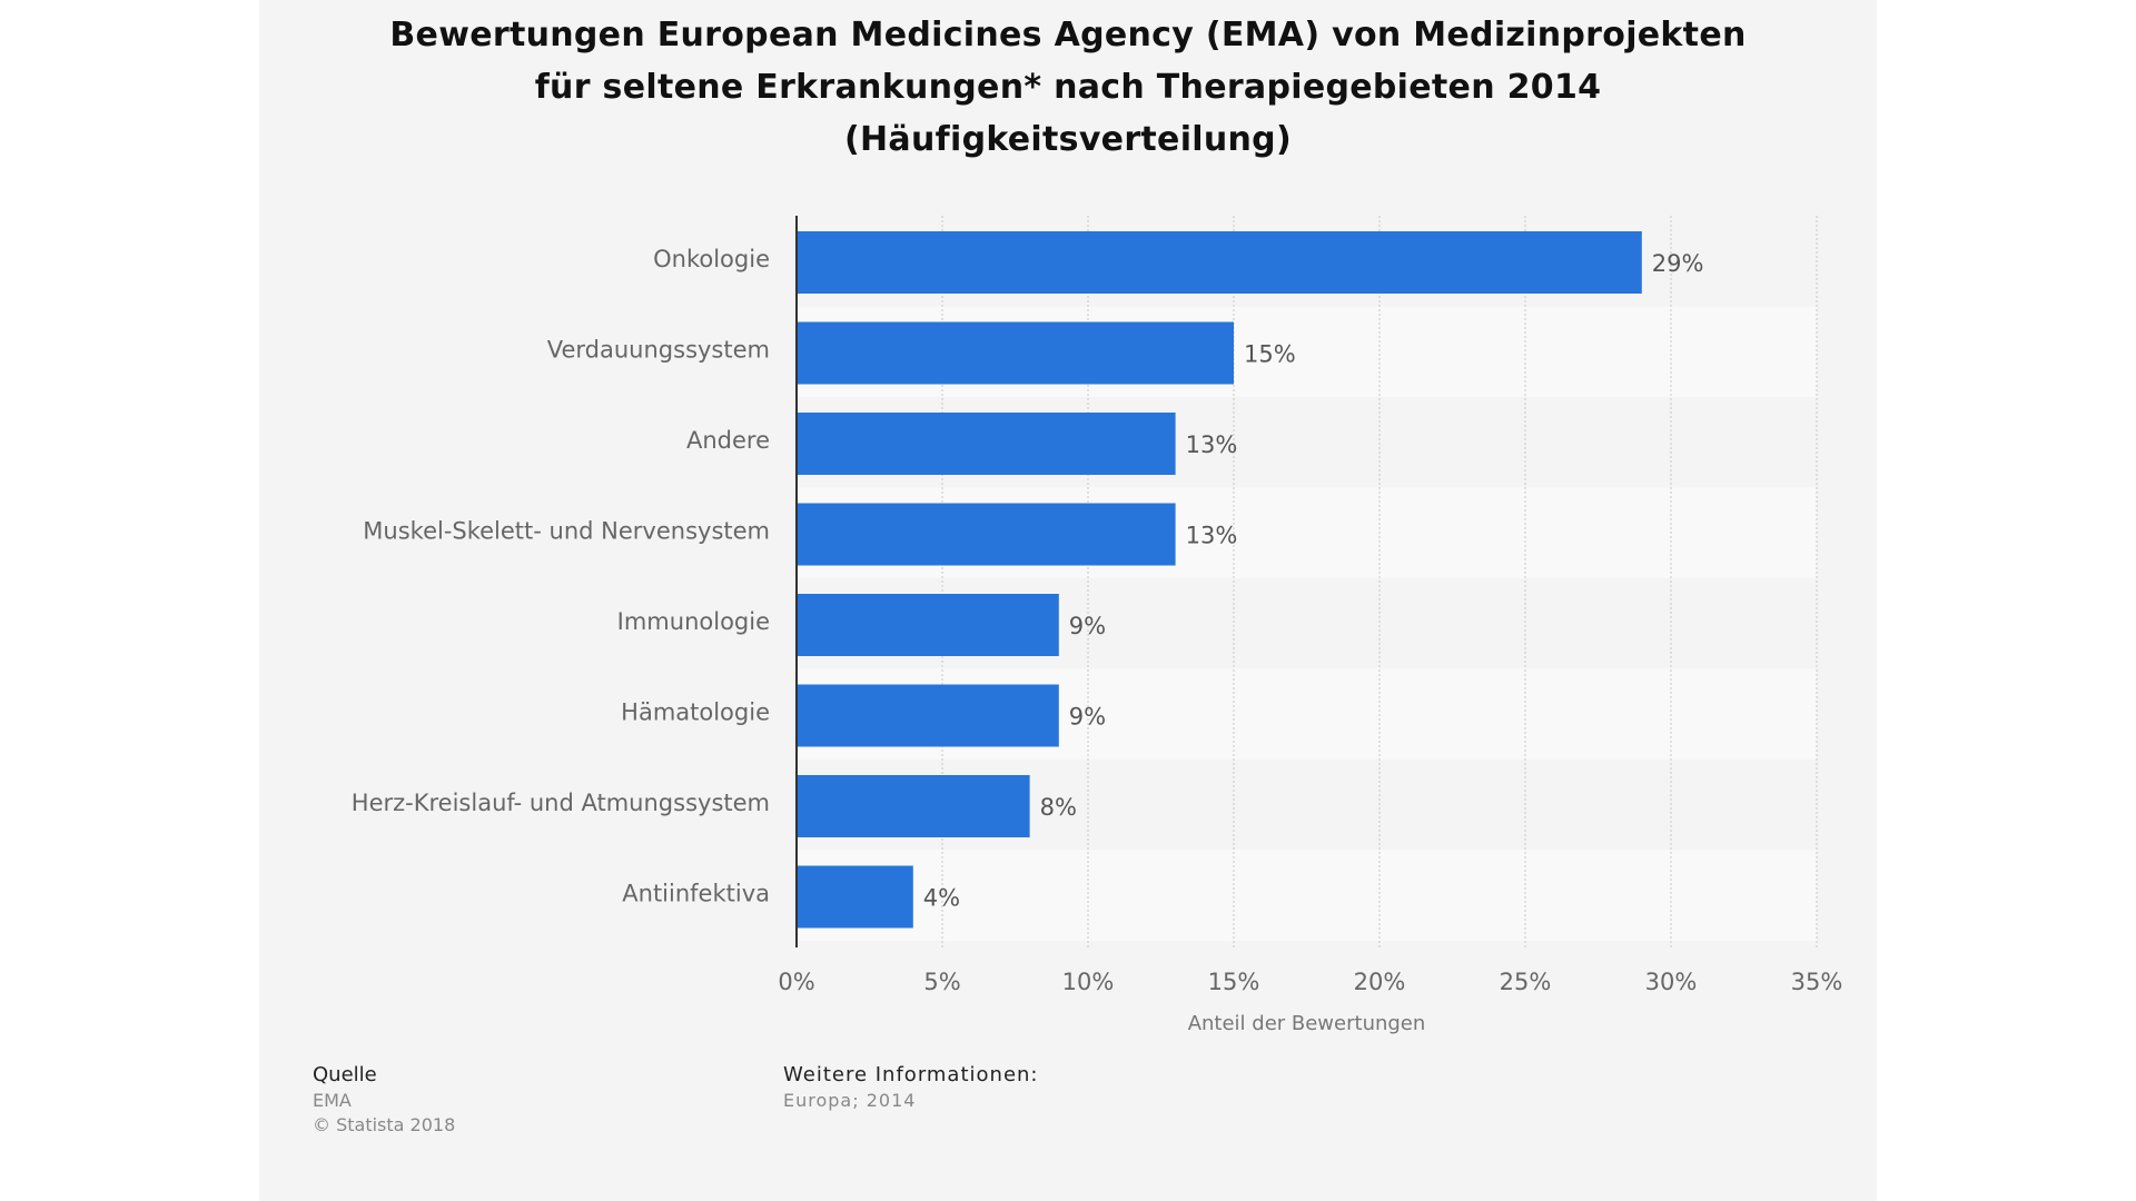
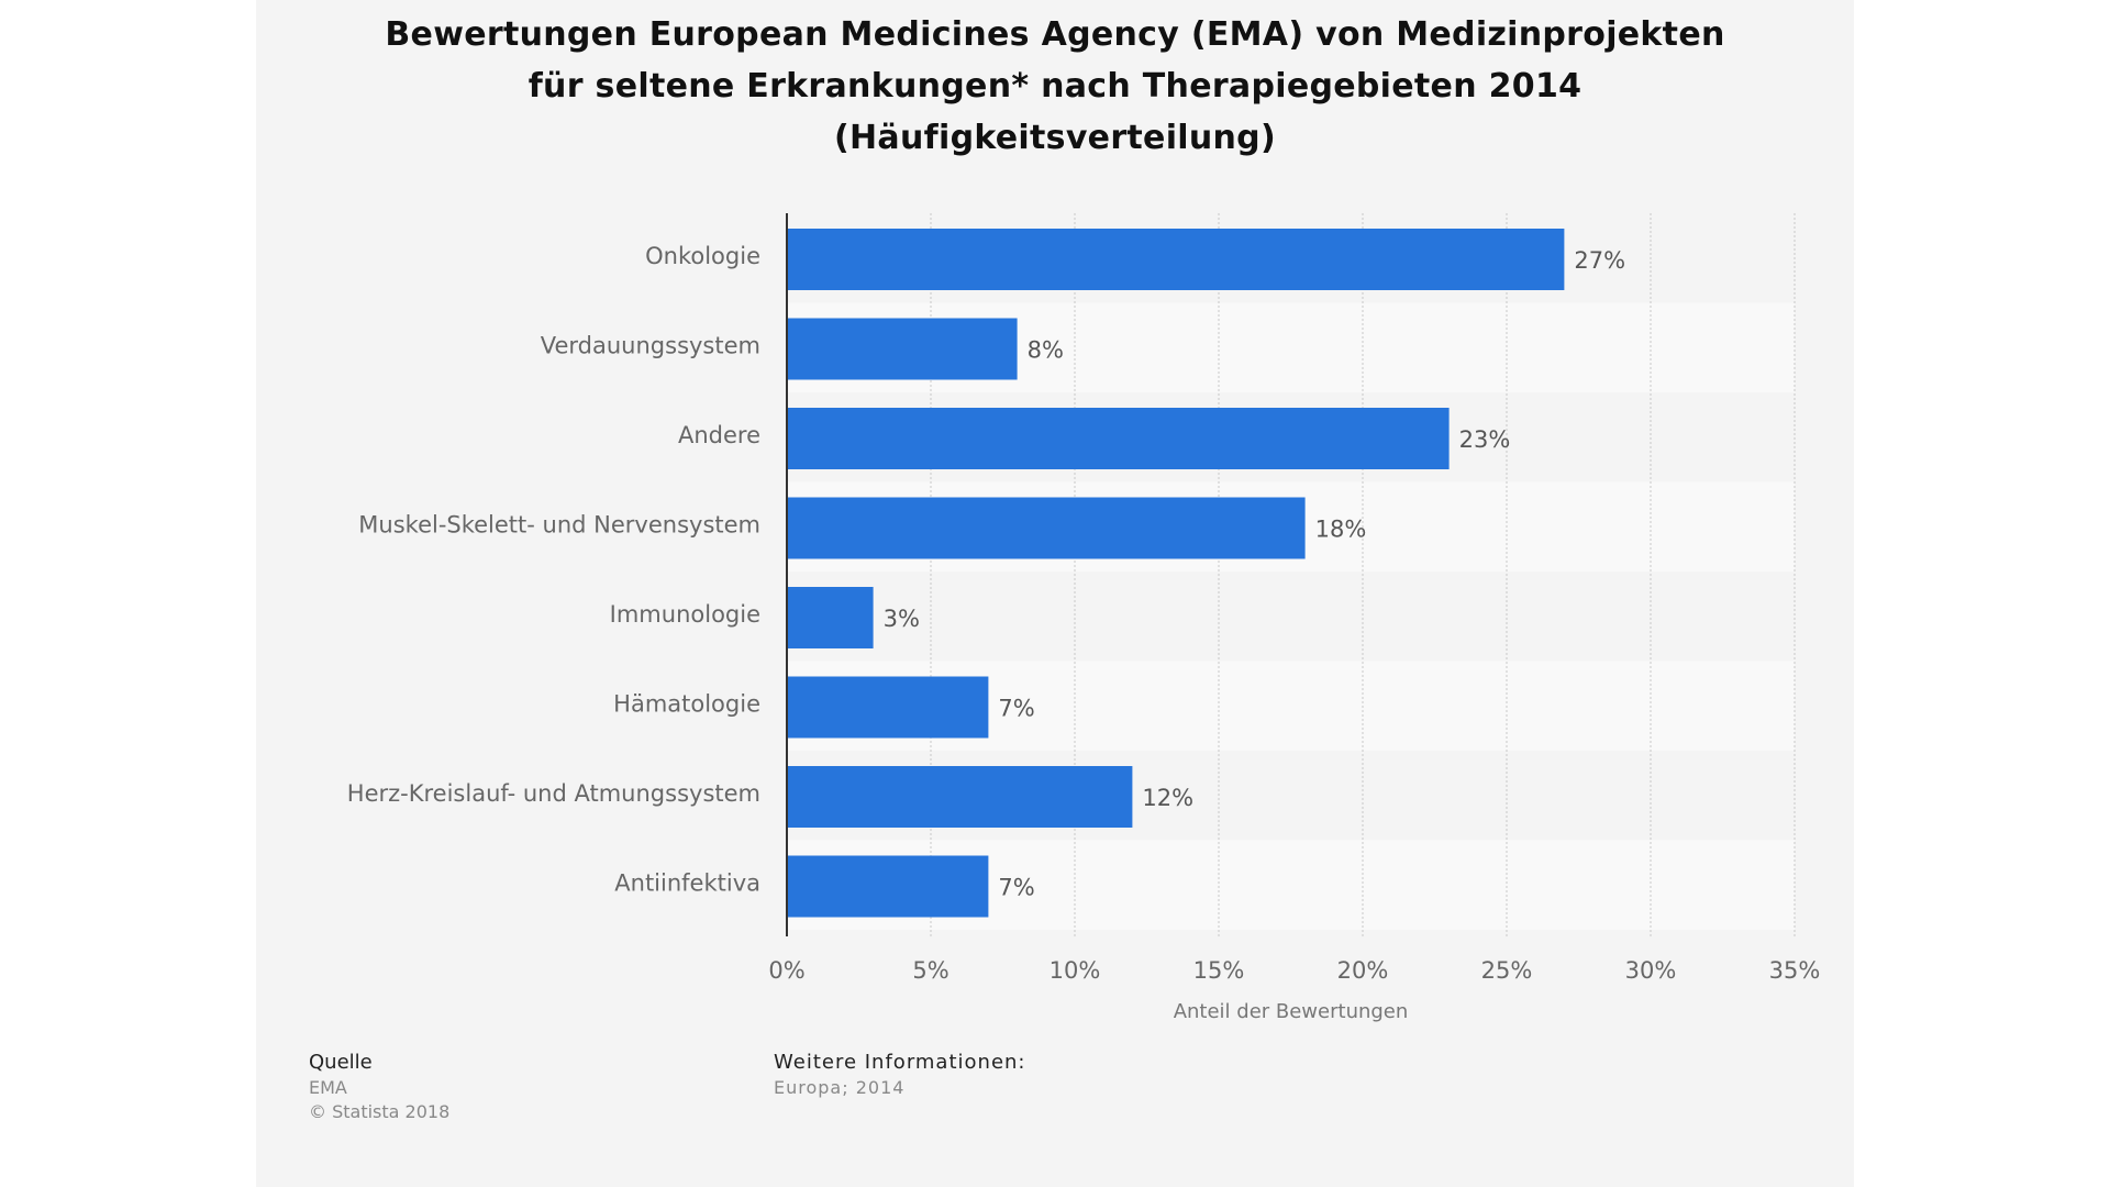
Onkologie: 29% -> 27%
Verdauungssystem: 15% -> 8%
Andere: 13% -> 23%
Muskel-Skelett- und Nervensystem: 13% -> 18%
Immunologie: 9% -> 3%
Hämatologie: 9% -> 7%
Herz-Kreislauf- und Atmungssystem: 8% -> 12%
Antiinfektiva: 4% -> 7%
